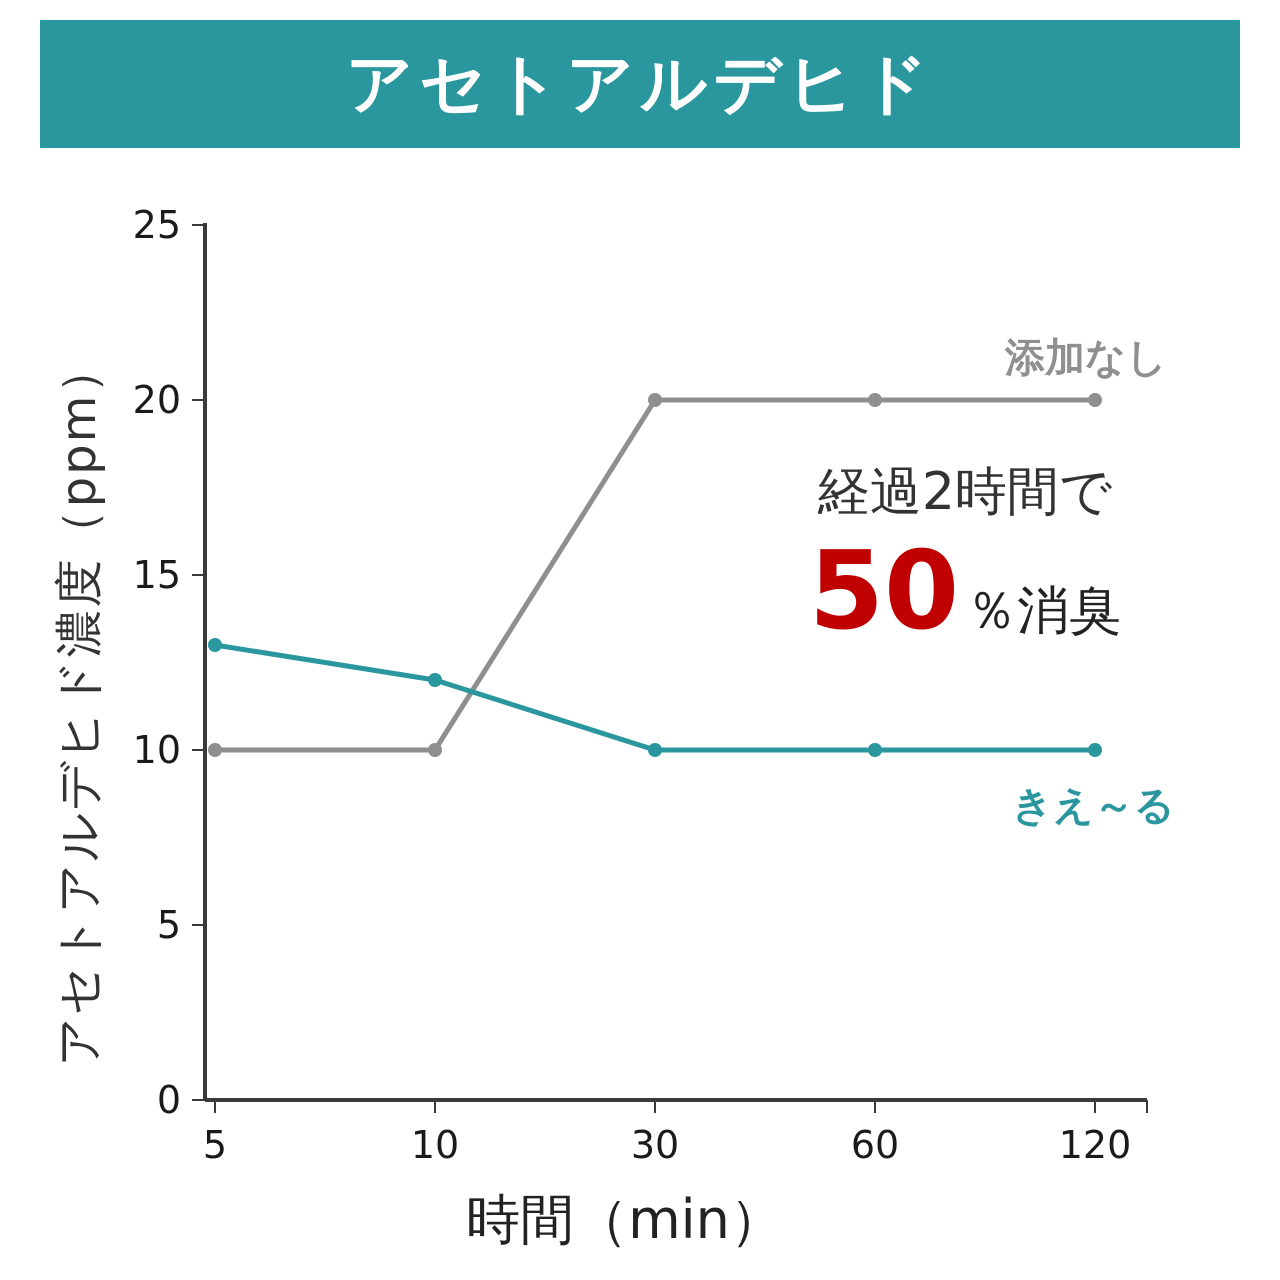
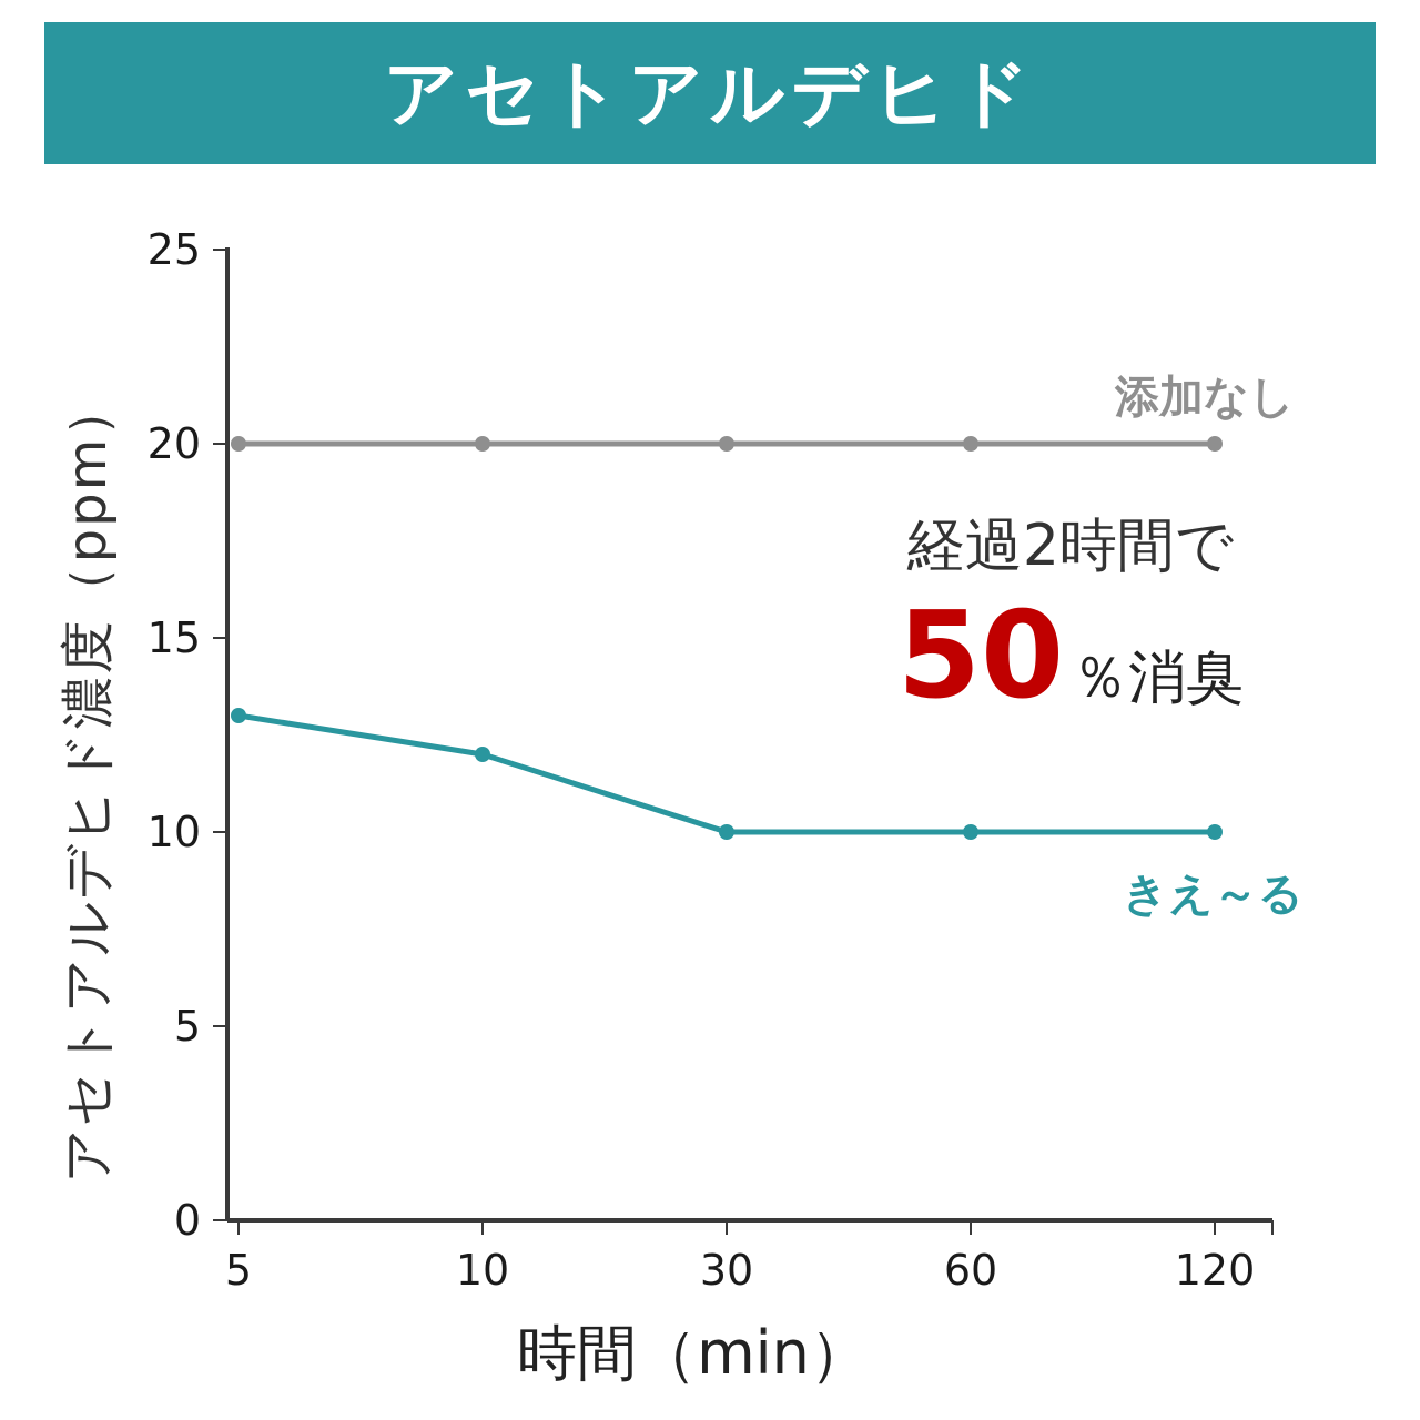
添加なし/5: 10 -> 20
添加なし/10: 10 -> 20
